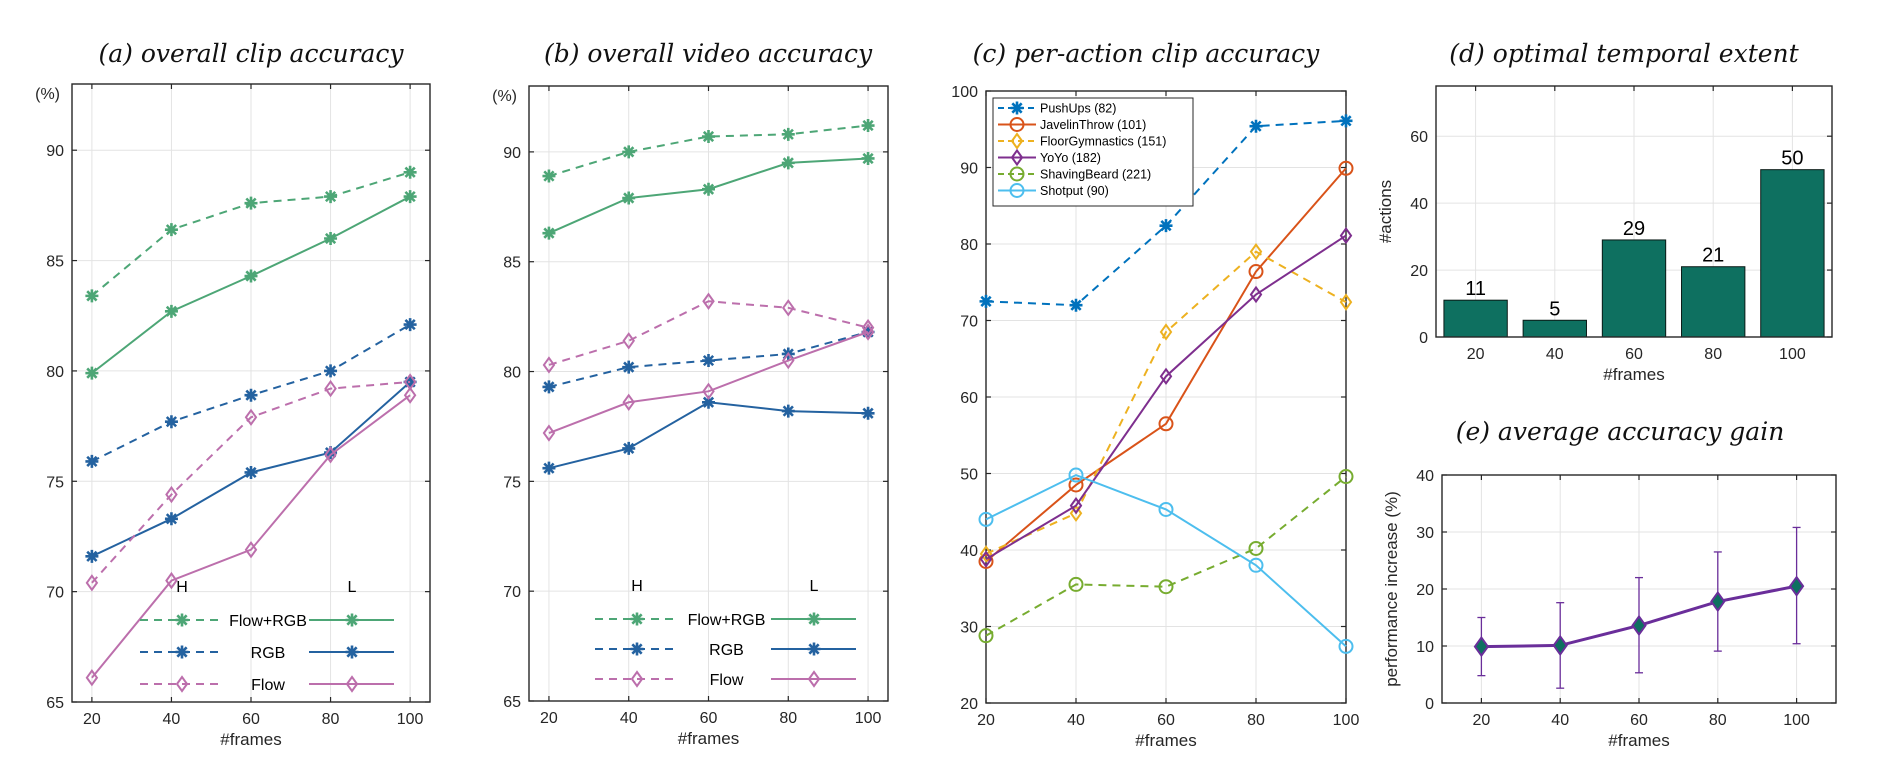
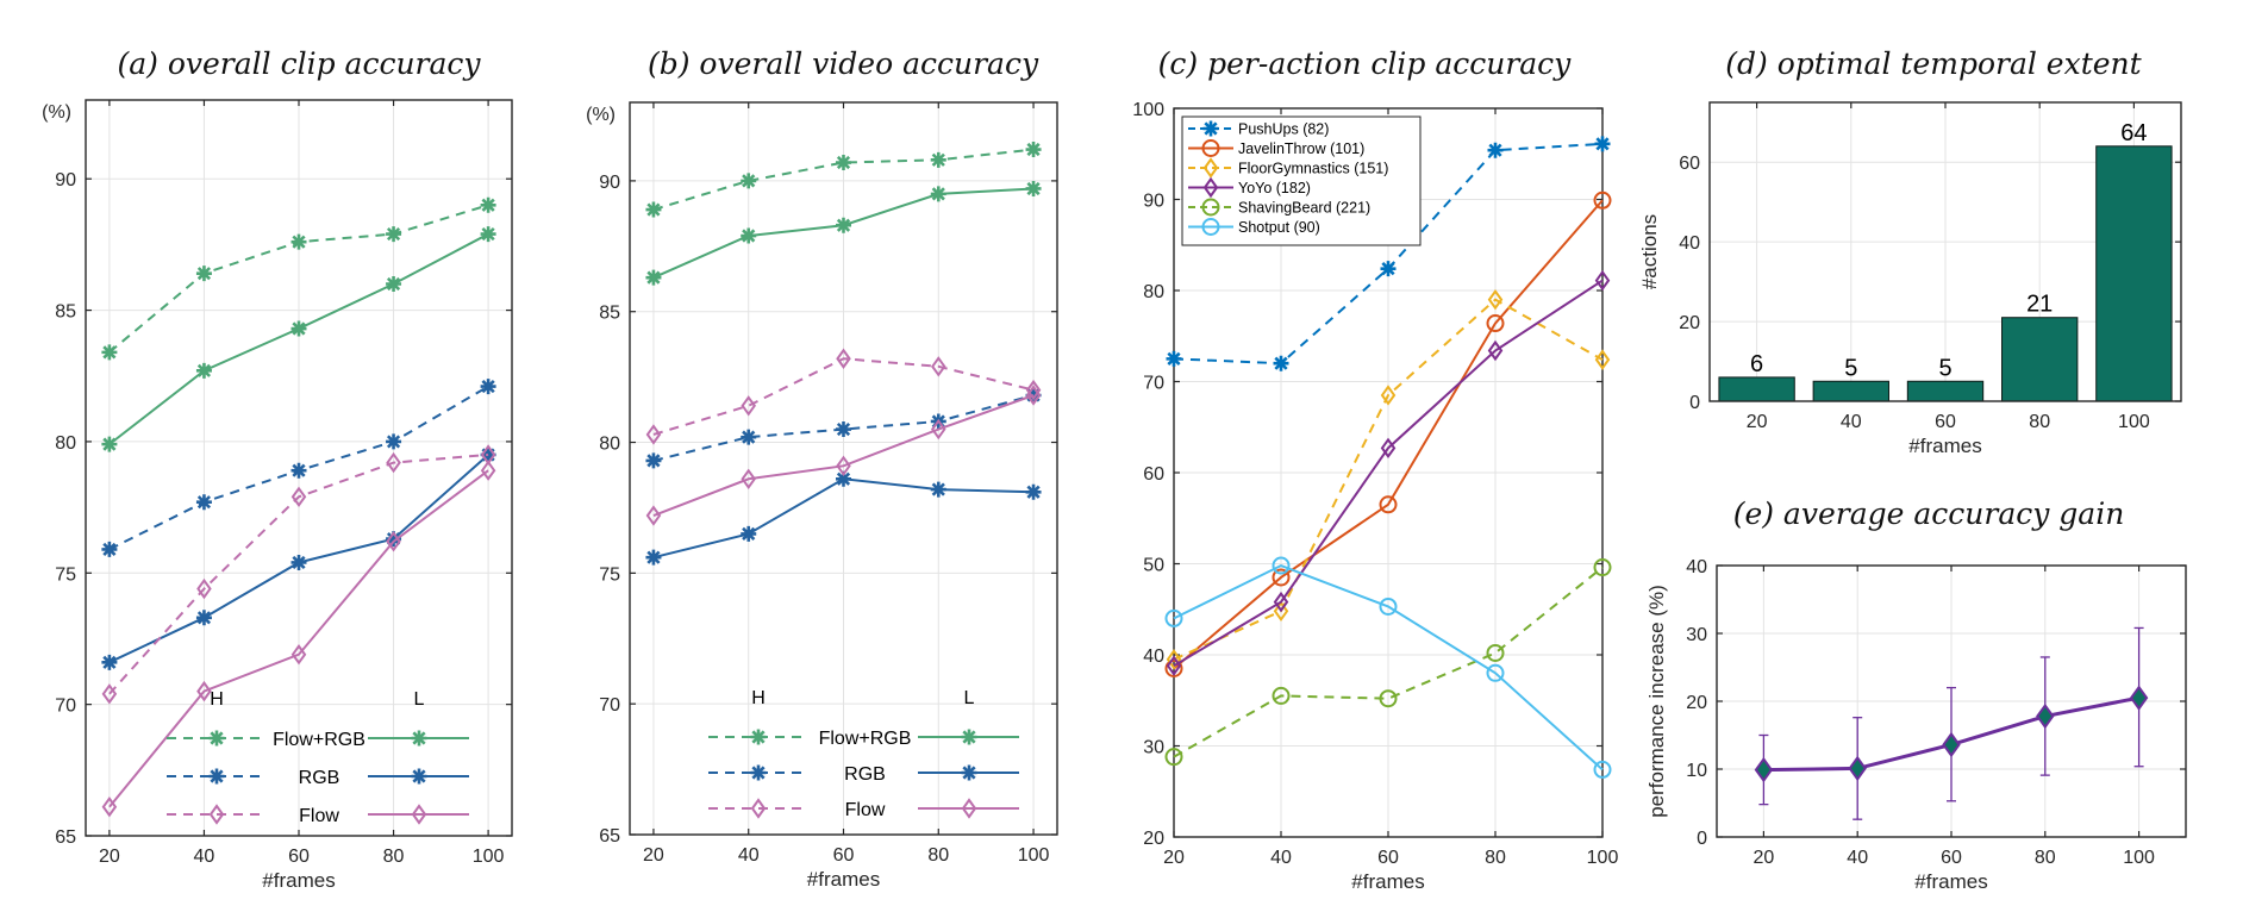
(d) optimal temporal extent/20: 11 -> 6
(d) optimal temporal extent/60: 29 -> 5
(d) optimal temporal extent/100: 50 -> 64
